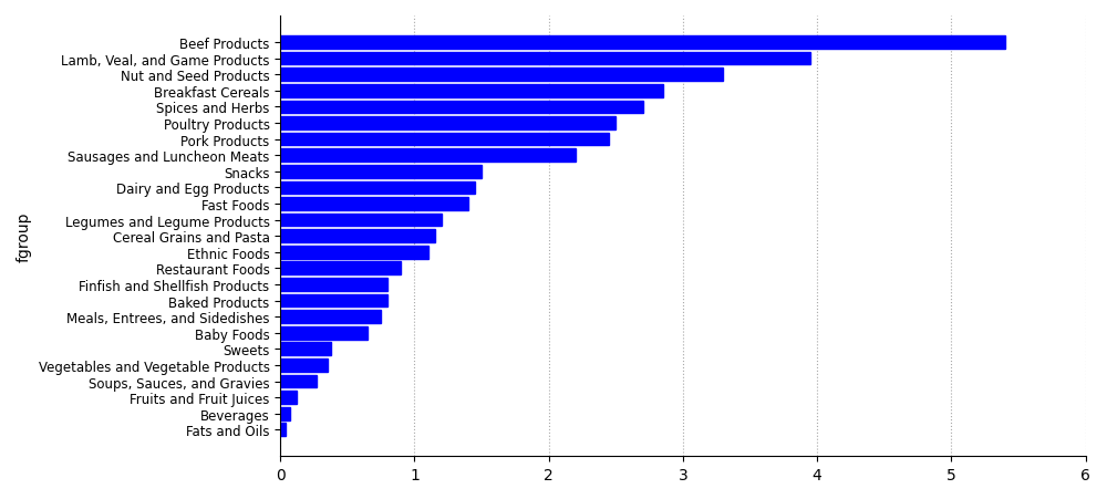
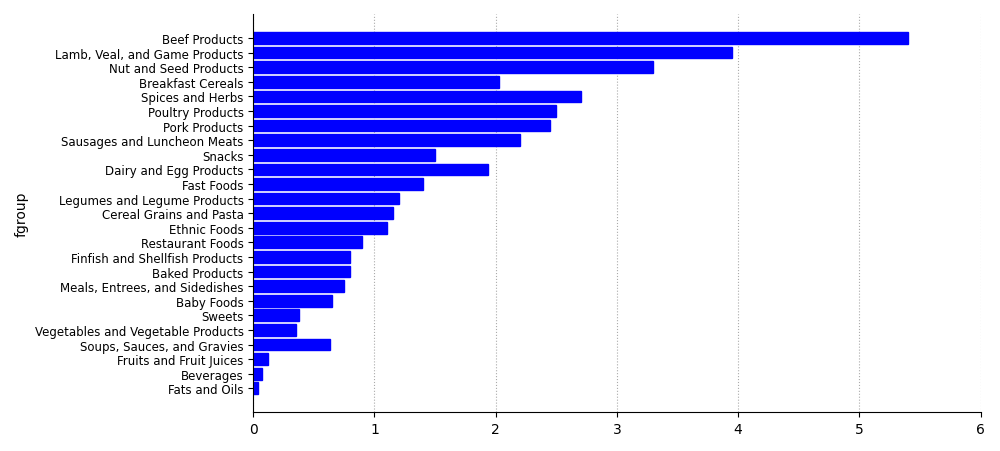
Breakfast Cereals: 2.85 -> 2.03
Dairy and Egg Products: 1.45 -> 1.94
Soups, Sauces, and Gravies: 0.27 -> 0.63
